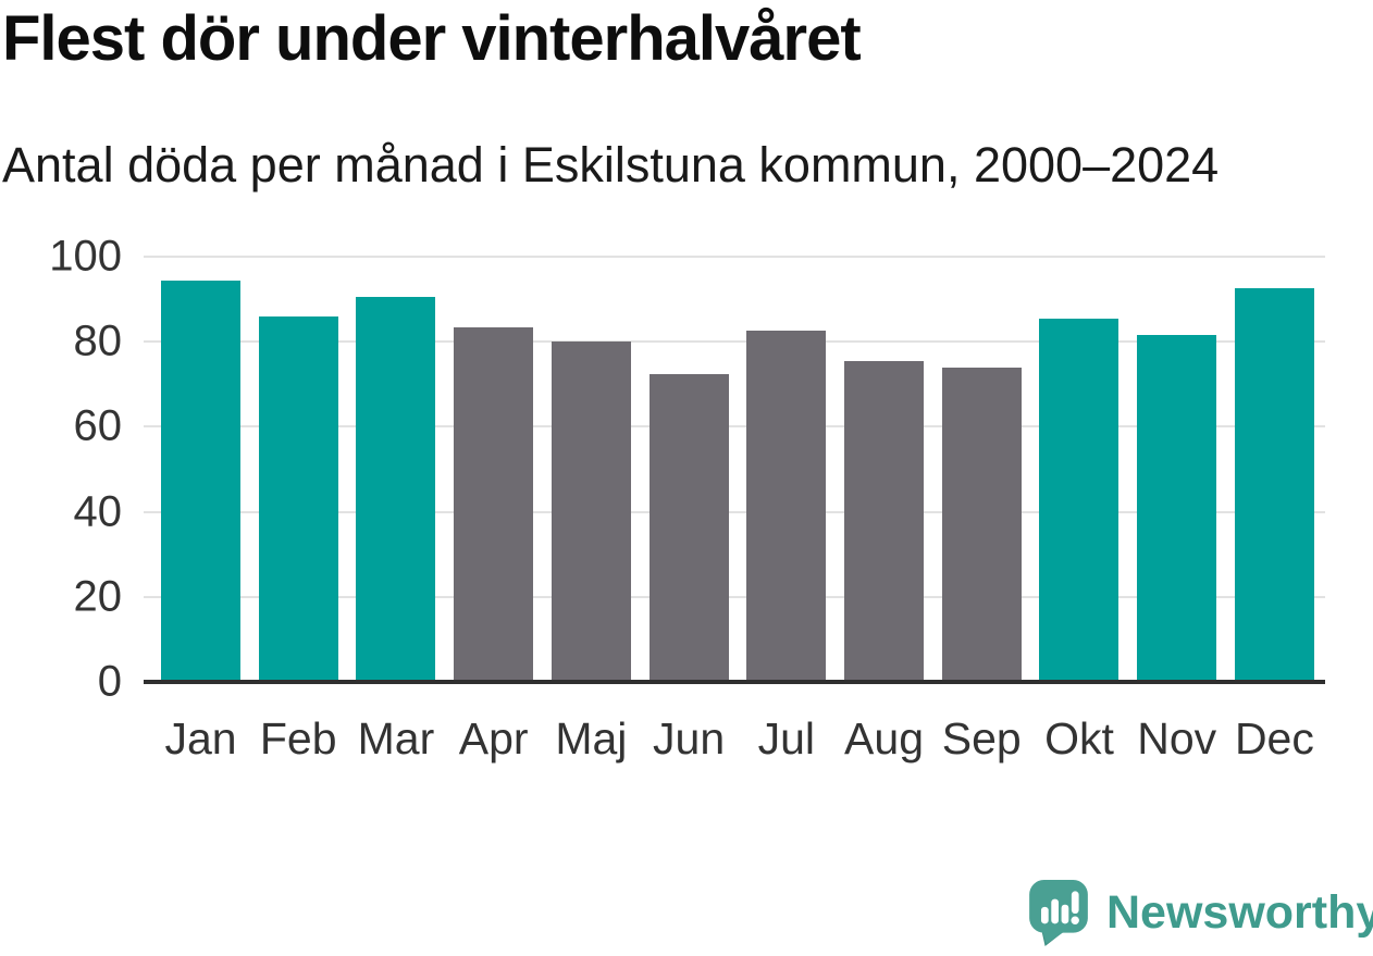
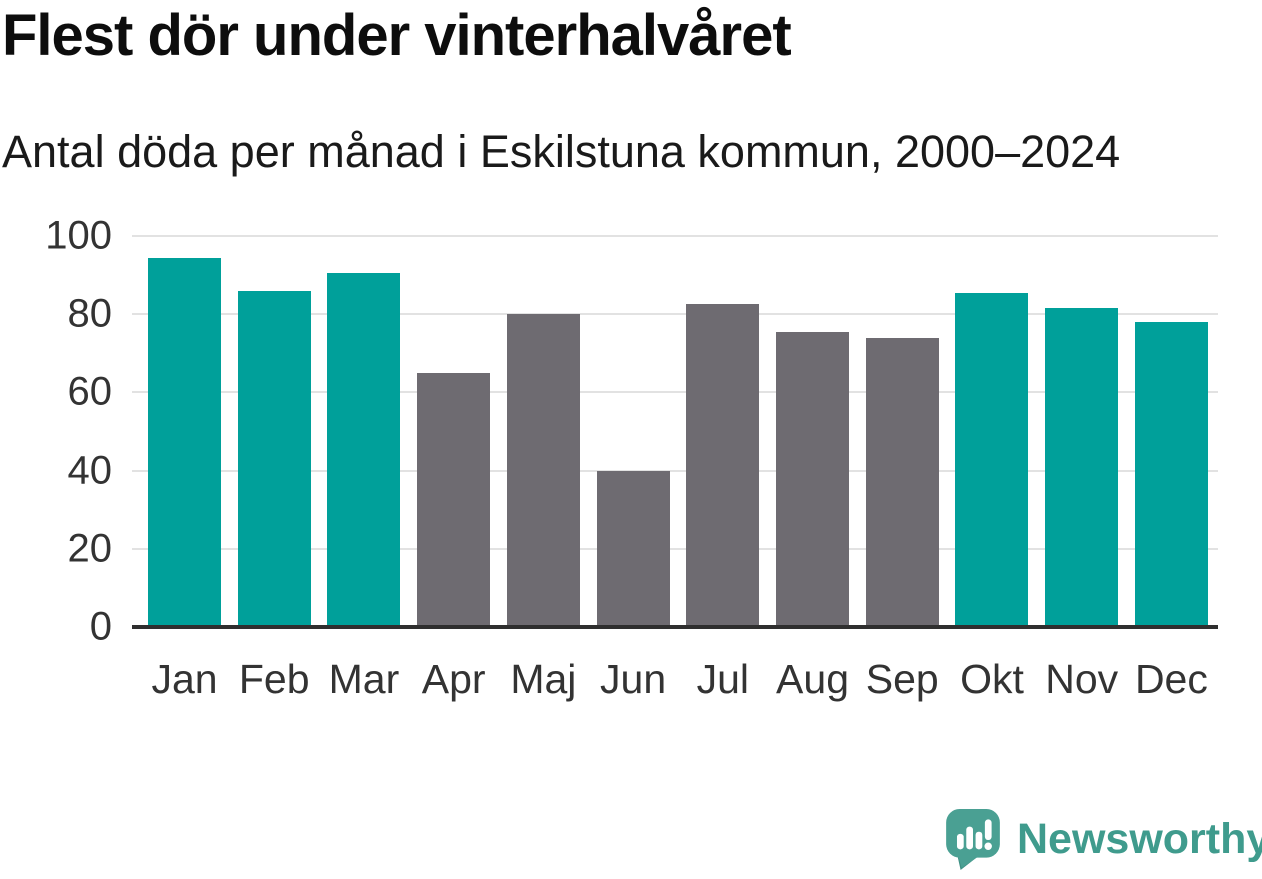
Apr: 84 -> 65
Jun: 72 -> 40
Dec: 92 -> 78
